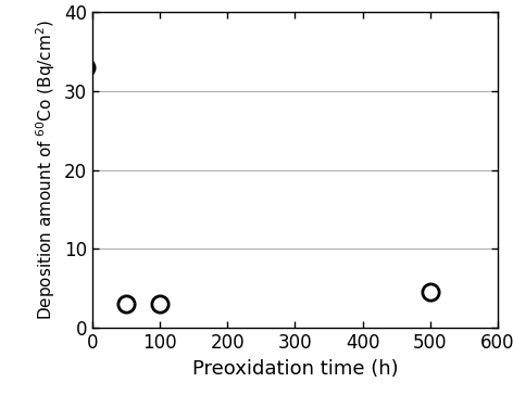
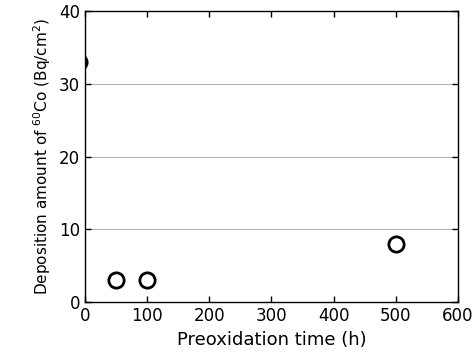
500: 4.5 -> 8.0
